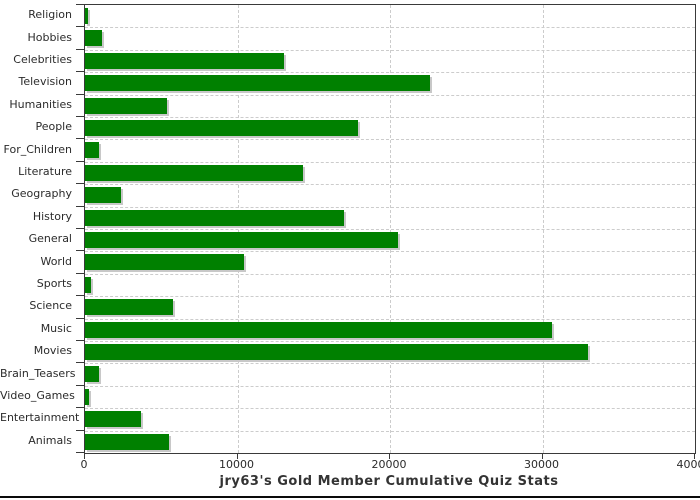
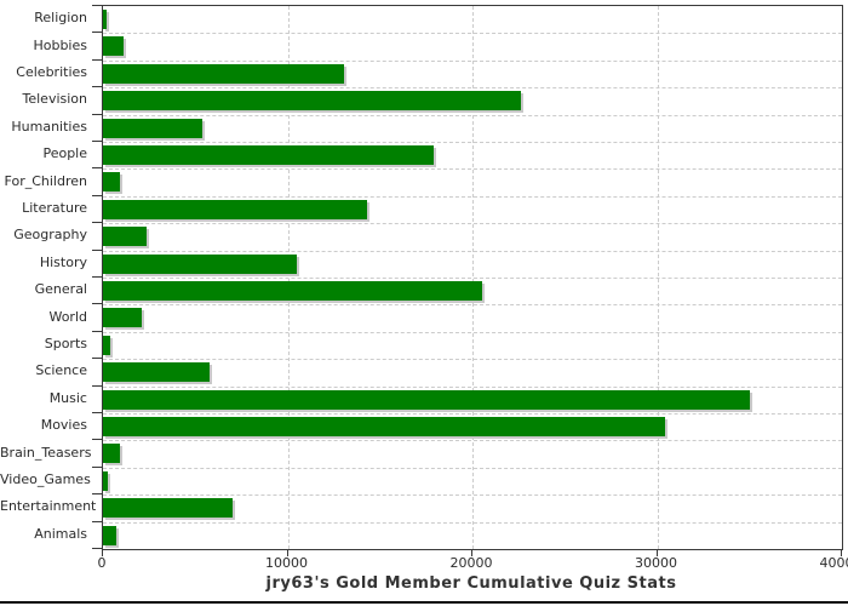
History: 17000 -> 10500
World: 10400 -> 2100
Music: 30600 -> 35000
Movies: 33000 -> 30400
Entertainment: 3700 -> 7000
Animals: 5500 -> 700
